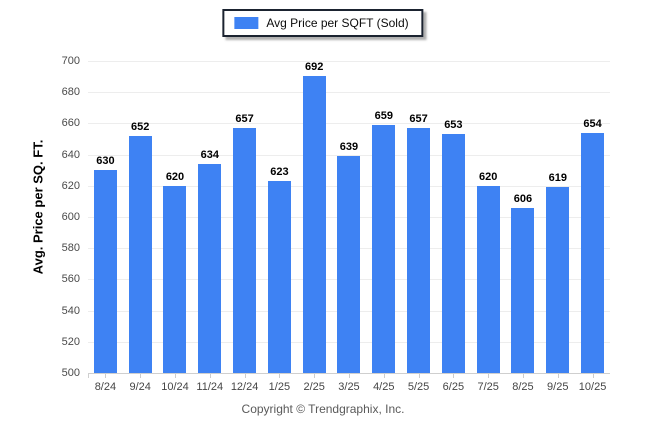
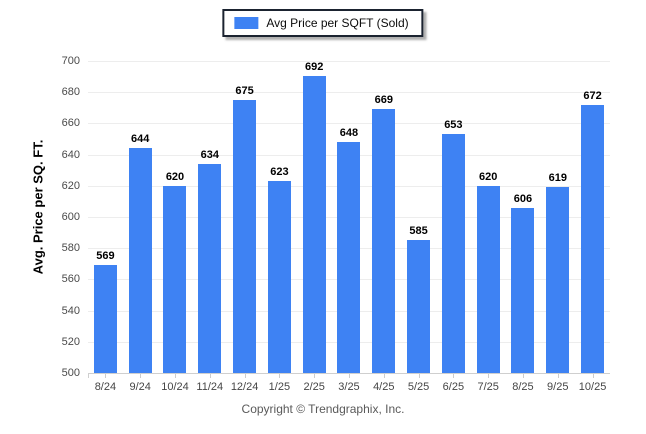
8/24: 630 -> 569
9/24: 652 -> 644
12/24: 657 -> 675
3/25: 639 -> 648
4/25: 659 -> 669
5/25: 657 -> 585
10/25: 654 -> 672
